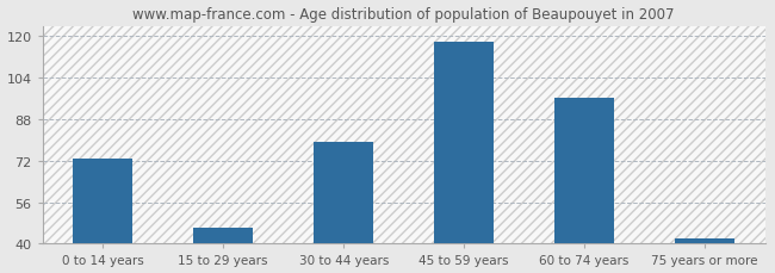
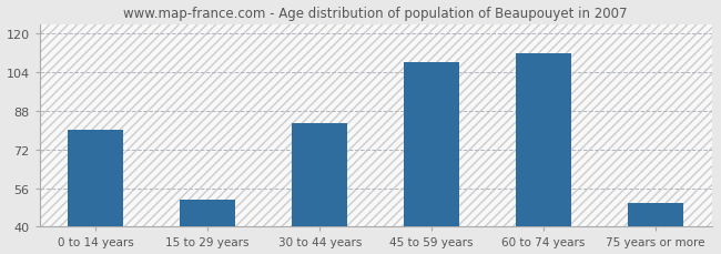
0 to 14 years: 73 -> 80
15 to 29 years: 46 -> 51
30 to 44 years: 79 -> 83
45 to 59 years: 118 -> 108
60 to 74 years: 96 -> 112
75 years or more: 42 -> 50
